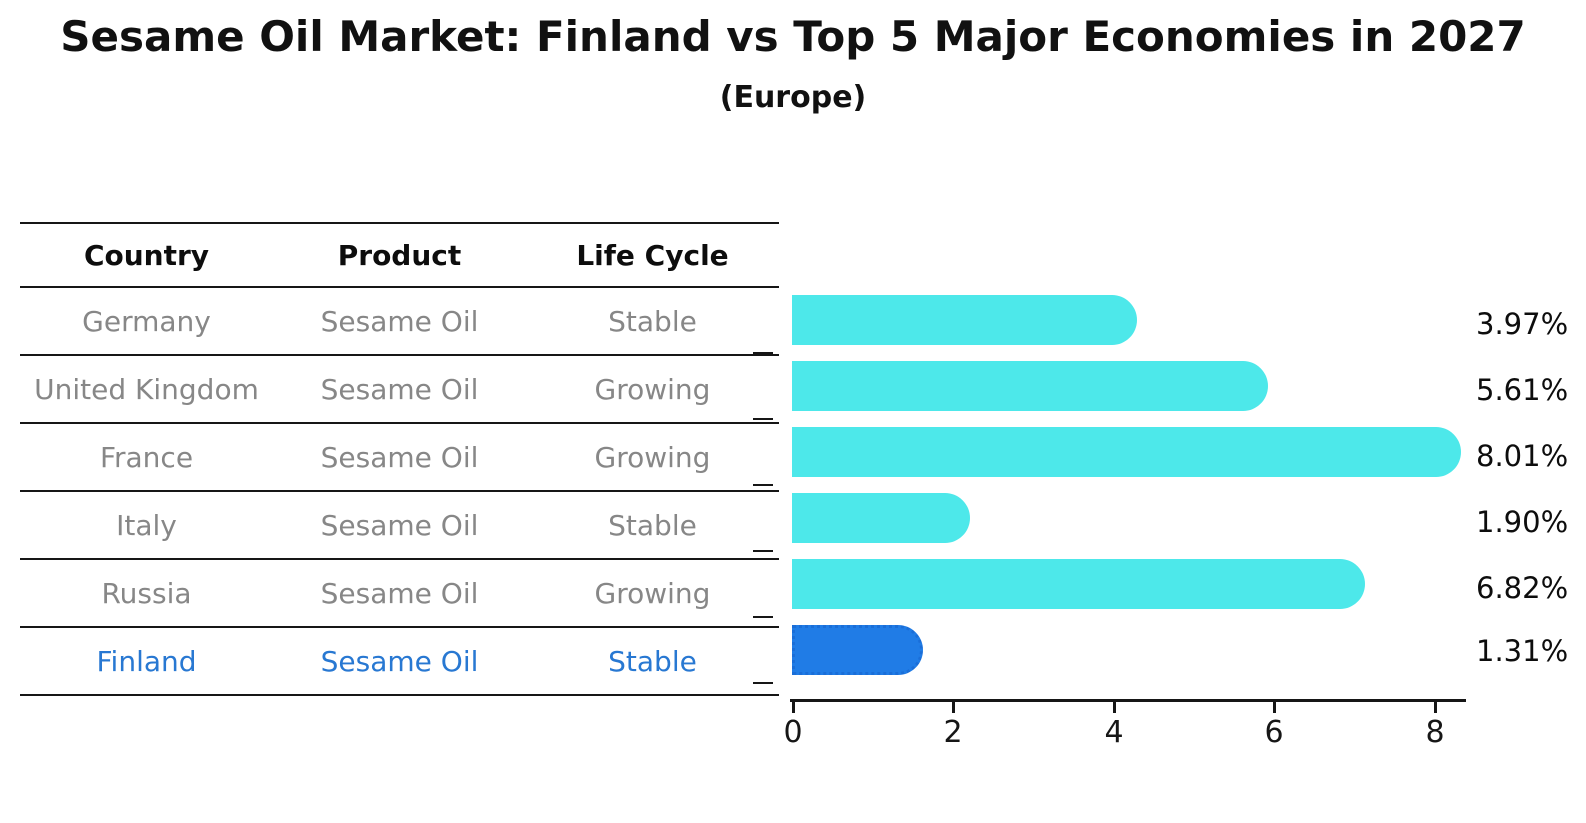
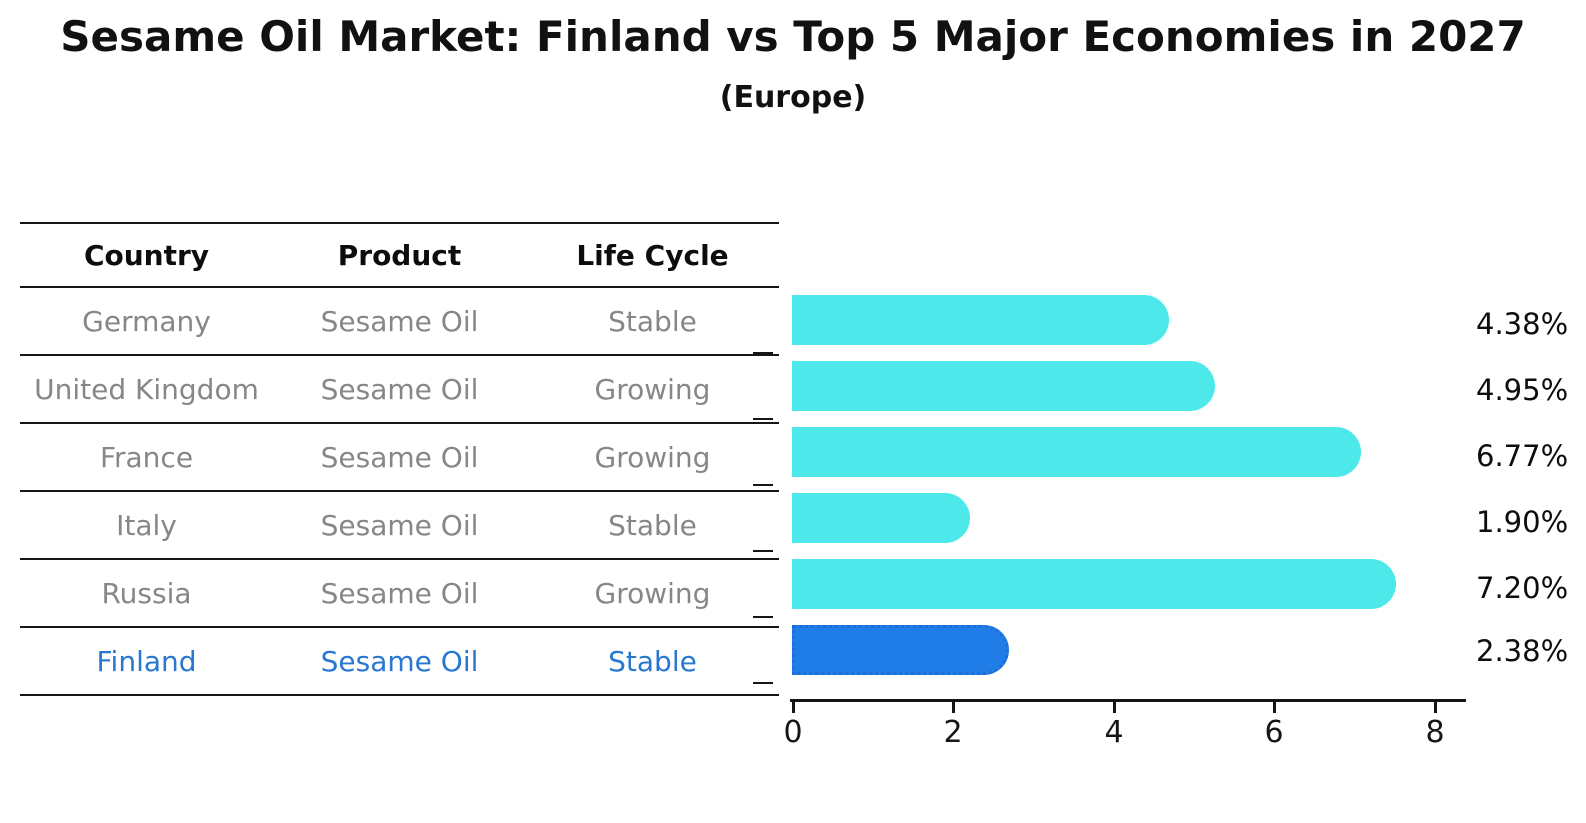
Germany: 3.97% -> 4.38%
United Kingdom: 5.61% -> 4.95%
France: 8.01% -> 6.77%
Russia: 6.82% -> 7.20%
Finland: 1.31% -> 2.38%
